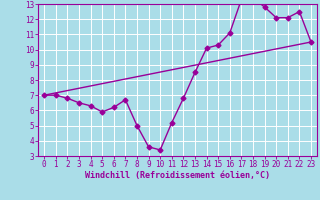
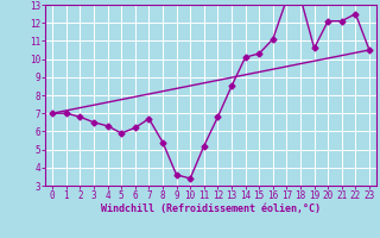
8: 5.0 -> 5.4
19: 12.8 -> 10.6
